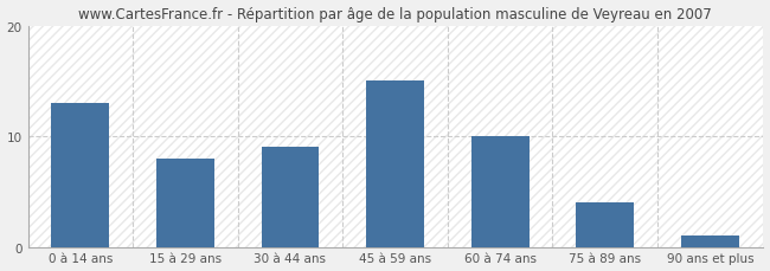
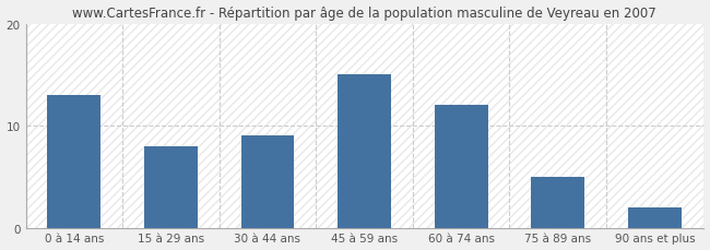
60 à 74 ans: 10 -> 12
75 à 89 ans: 4 -> 5
90 ans et plus: 1 -> 2
